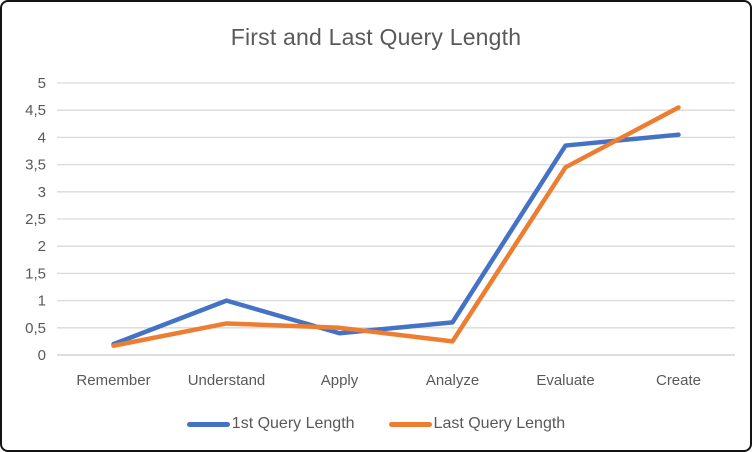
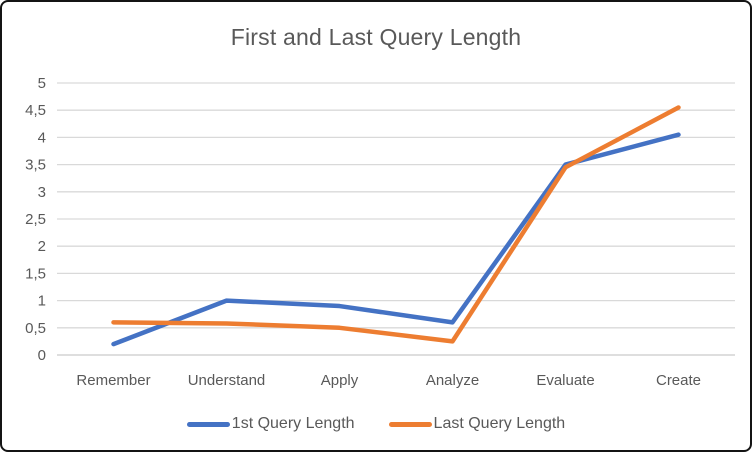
Last Query Length/Remember: 0.2 -> 0.6
1st Query Length/Apply: 0.4 -> 0.9
1st Query Length/Evaluate: 3.9 -> 3.5
